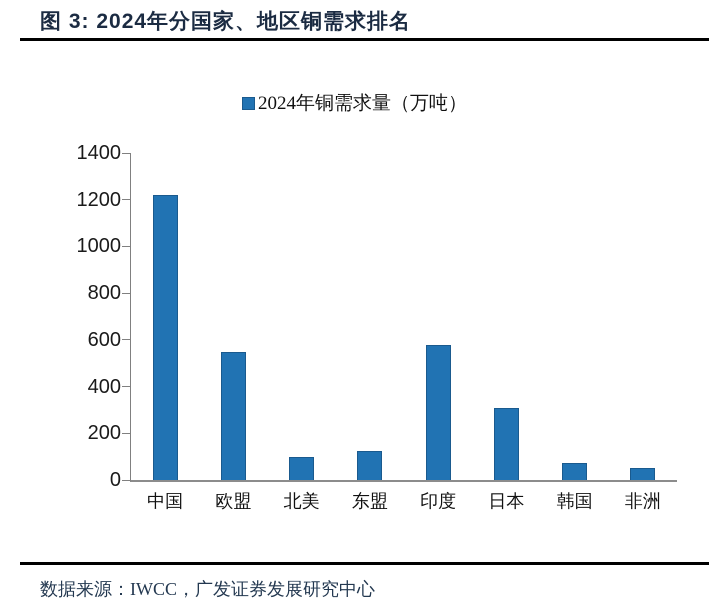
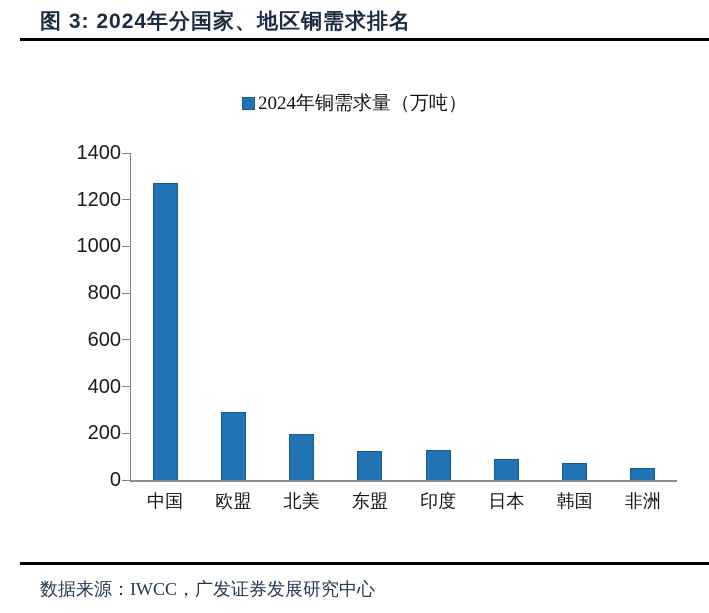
中国: 1220 -> 1270
欧盟: 550 -> 290
北美: 100 -> 200
印度: 580 -> 130
日本: 310 -> 90
